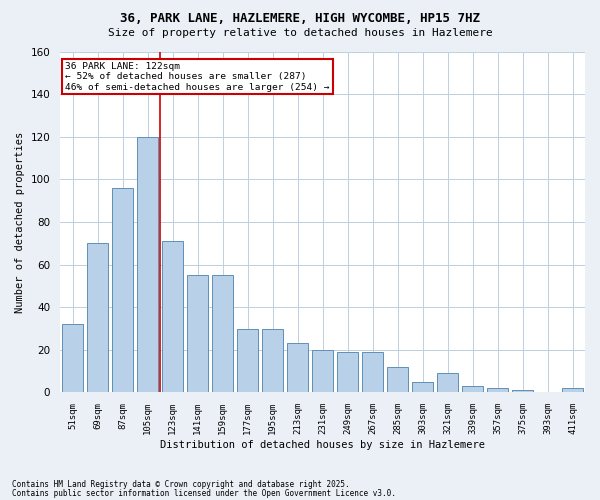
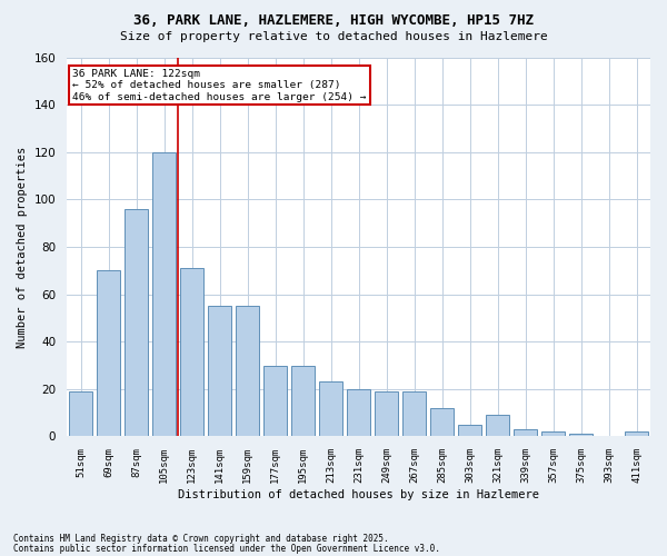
51sqm: 32 -> 19
